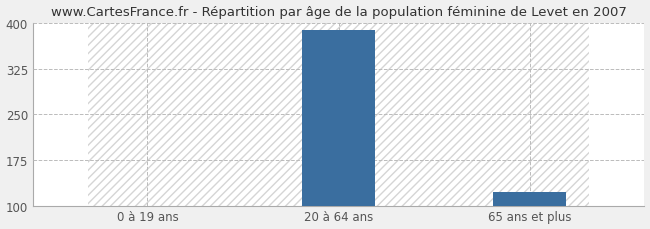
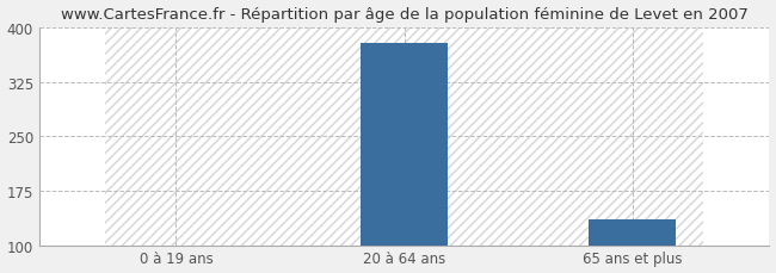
20 à 64 ans: 388 -> 378
65 ans et plus: 122 -> 136
